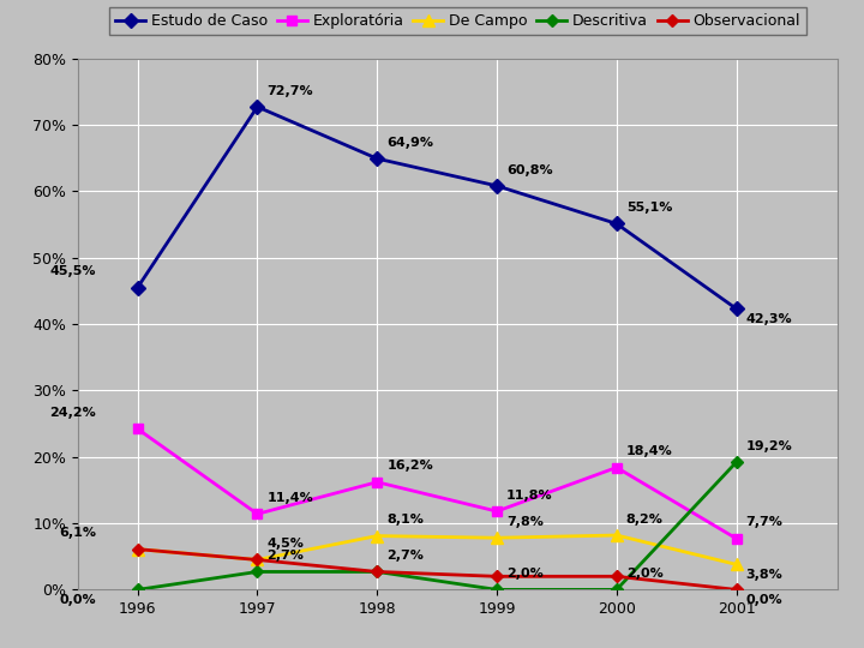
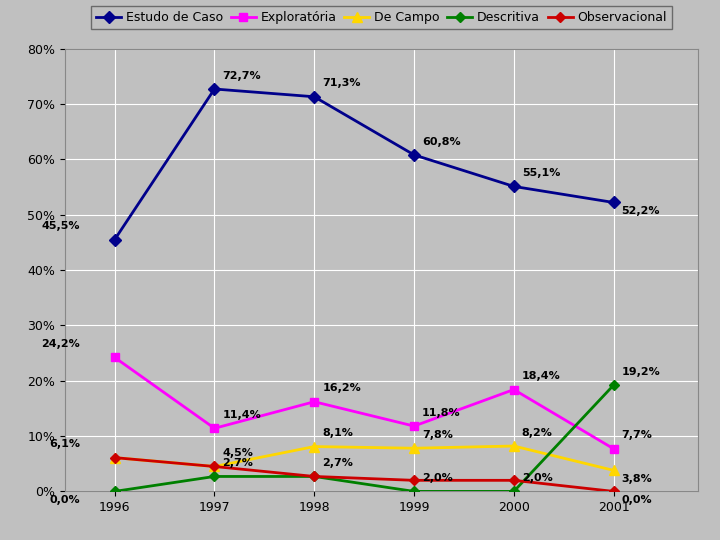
Estudo de Caso/1998: 64,9% -> 71,3%
Estudo de Caso/2001: 42,3% -> 52,2%
